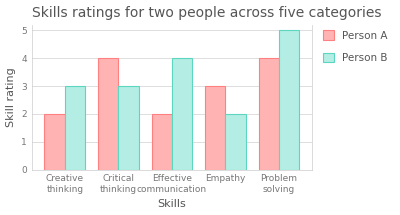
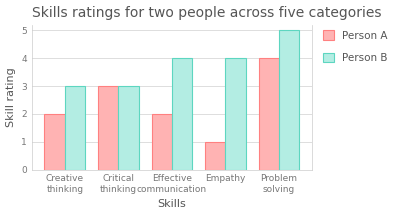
Person A/Critical thinking: 4 -> 3
Person A/Empathy: 3 -> 1
Person B/Empathy: 2 -> 4
